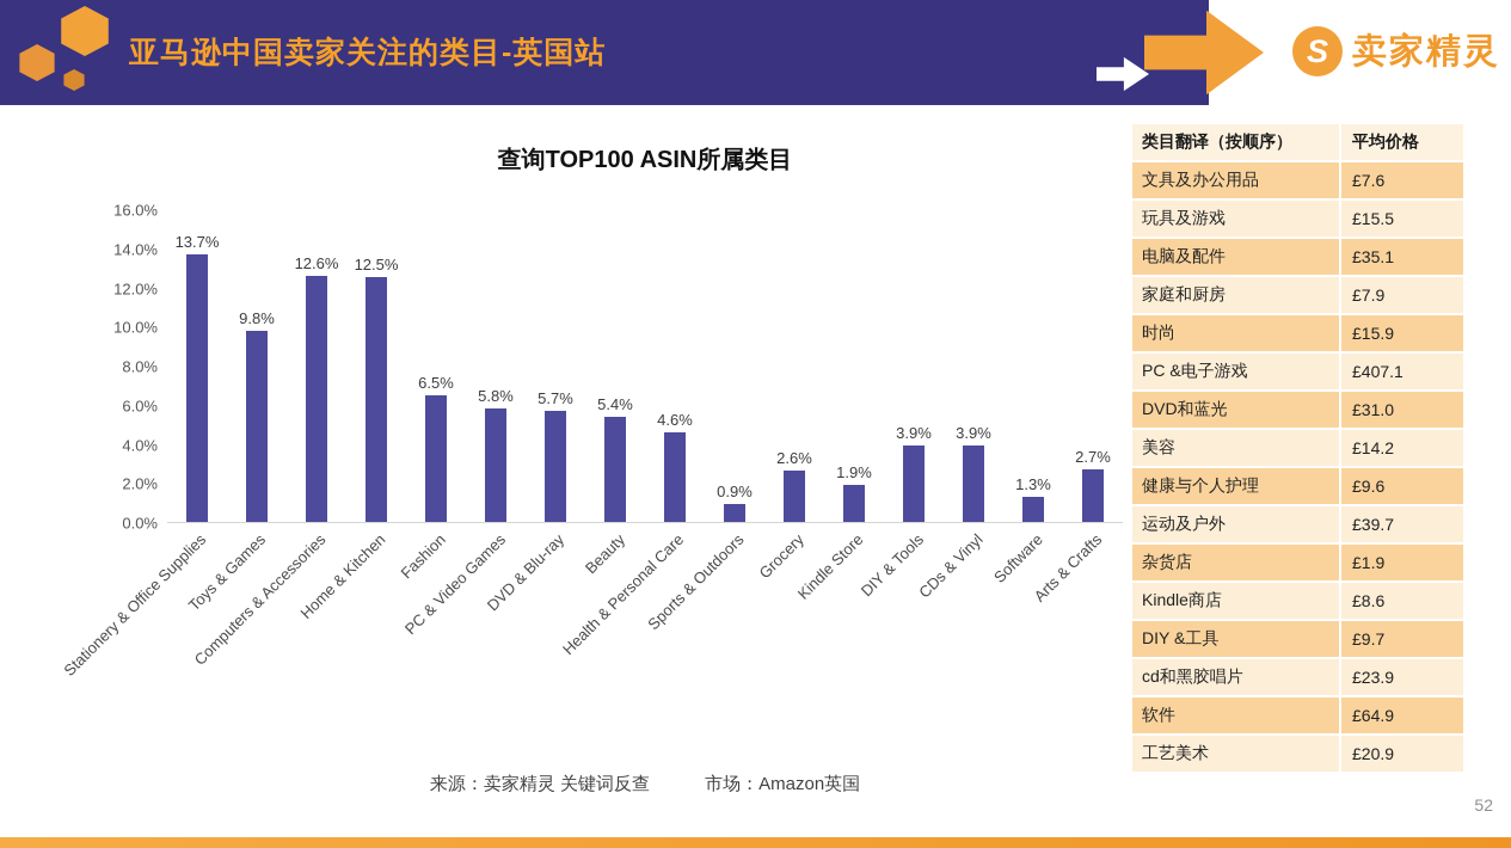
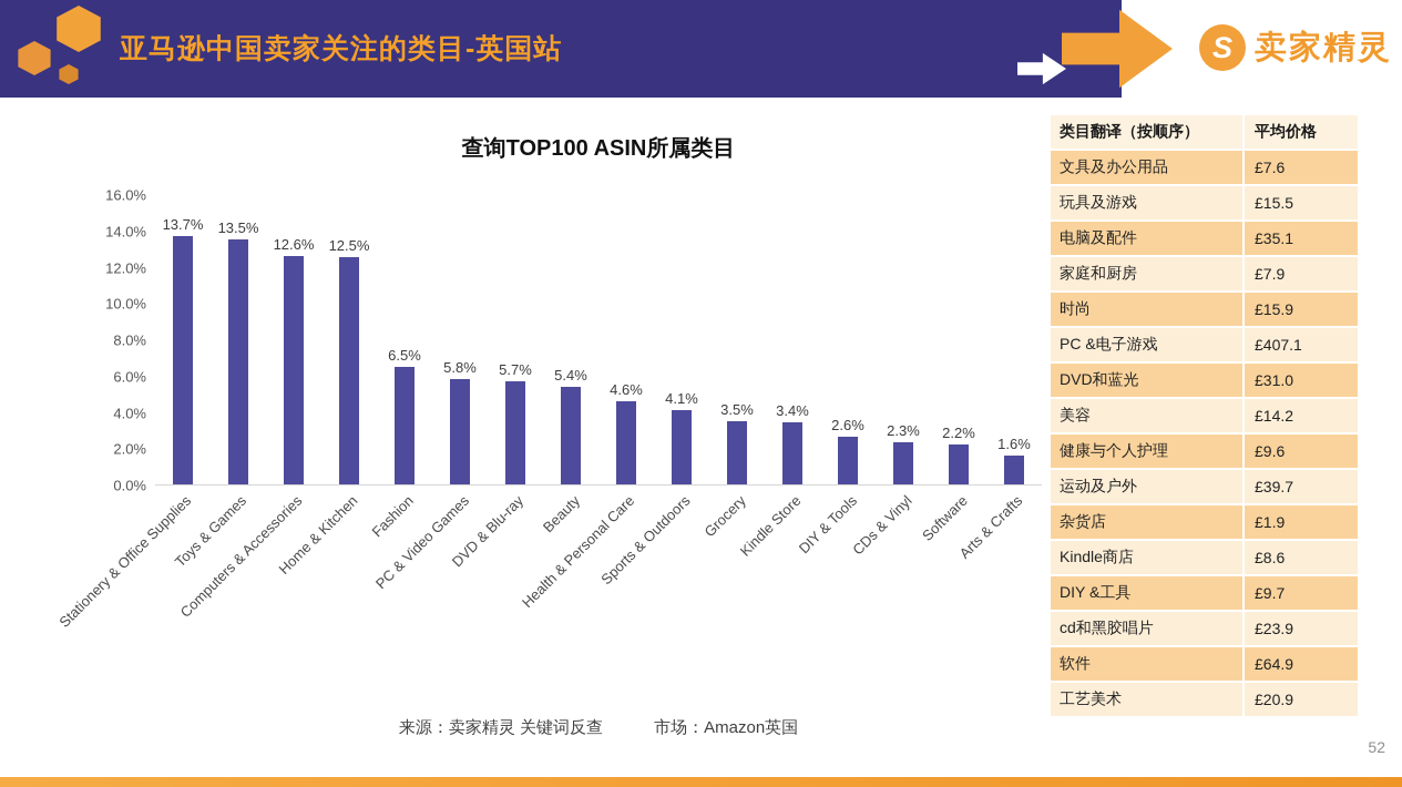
Toys & Games: 9.8% -> 13.5%
Sports & Outdoors: 0.9% -> 4.1%
Grocery: 2.6% -> 3.5%
Kindle Store: 1.9% -> 3.4%
DIY & Tools: 3.9% -> 2.6%
CDs & Vinyl: 3.9% -> 2.3%
Software: 1.3% -> 2.2%
Arts & Crafts: 2.7% -> 1.6%
